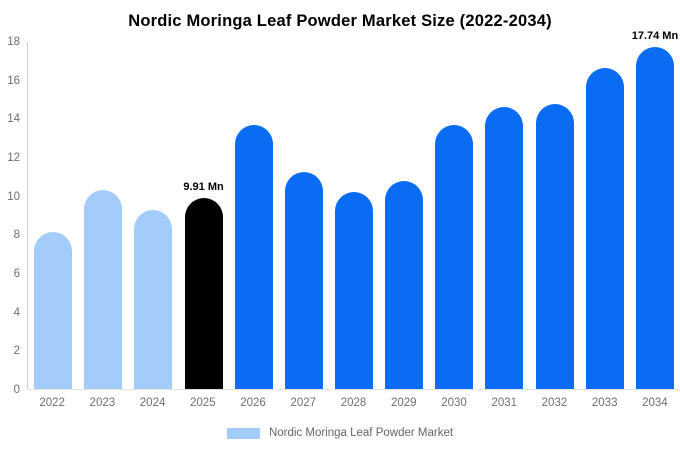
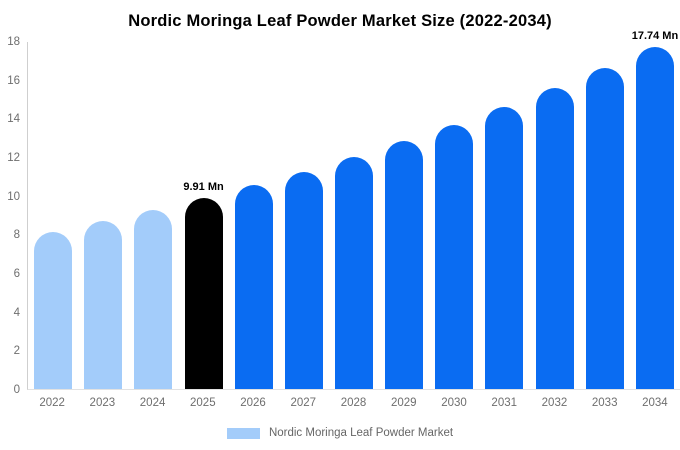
2023: 10.3 -> 8.7
2026: 13.7 -> 10.6
2028: 10.2 -> 12.0
2029: 10.8 -> 12.8
2032: 14.8 -> 15.6
